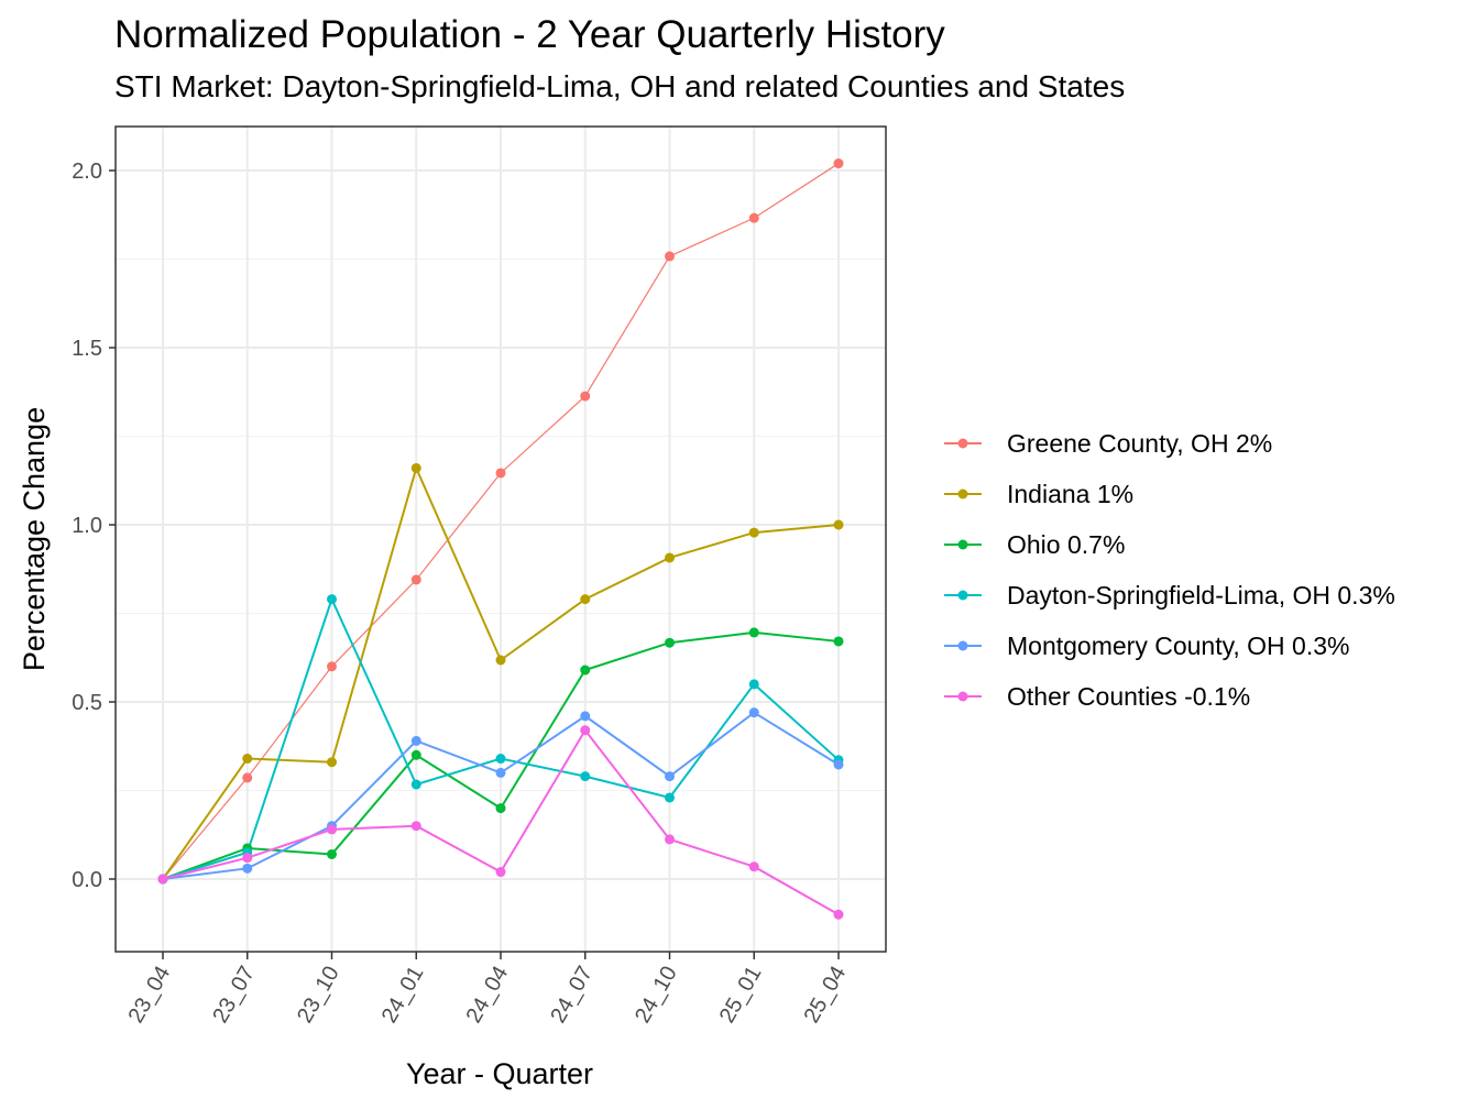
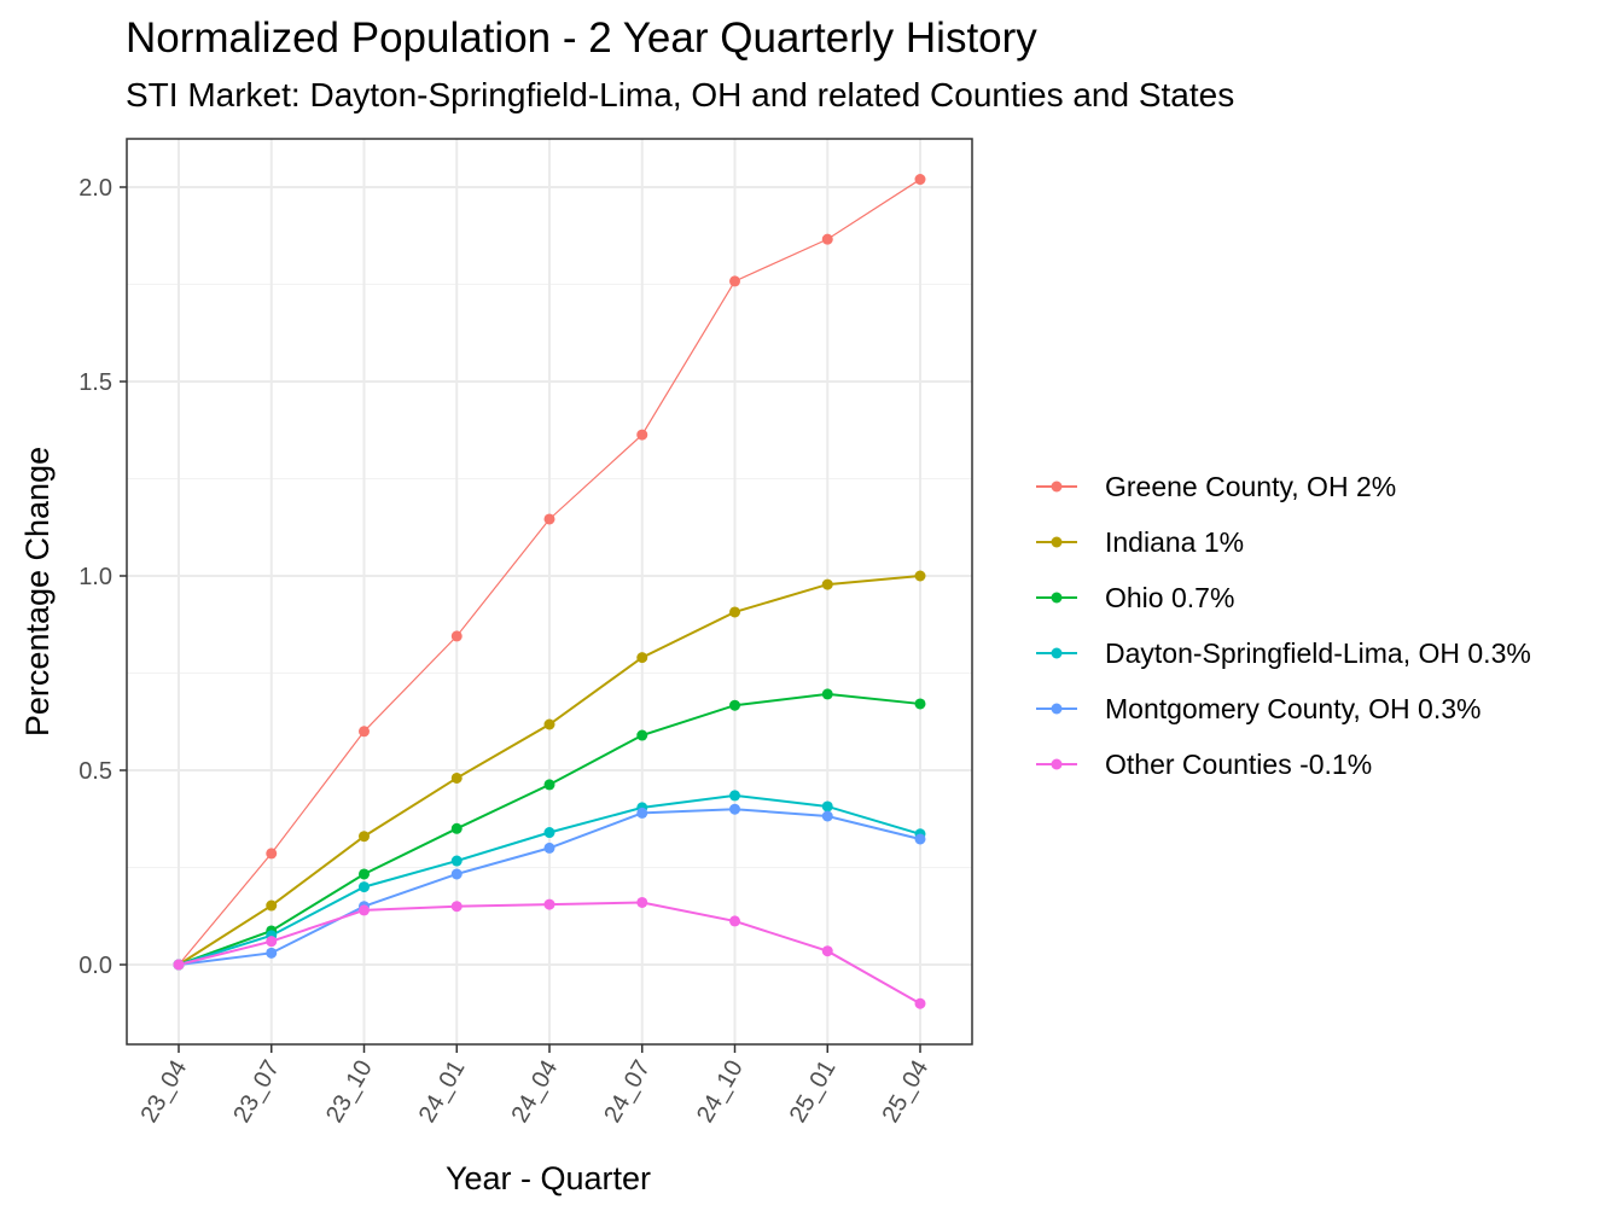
Indiana 1%/23_07: 0.34 -> 0.15
Ohio 0.7%/23_10: 0.07 -> 0.23
Dayton-Springfield-Lima, OH 0.3%/23_10: 0.79 -> 0.20
Indiana 1%/24_01: 1.16 -> 0.48
Montgomery County, OH 0.3%/24_01: 0.39 -> 0.23
Ohio 0.7%/24_04: 0.20 -> 0.46
Other Counties -0.1%/24_04: 0.02 -> 0.15
Dayton-Springfield-Lima, OH 0.3%/24_07: 0.29 -> 0.40
Montgomery County, OH 0.3%/24_07: 0.46 -> 0.39
Other Counties -0.1%/24_07: 0.42 -> 0.16
Dayton-Springfield-Lima, OH 0.3%/24_10: 0.23 -> 0.43
Montgomery County, OH 0.3%/24_10: 0.29 -> 0.40
Dayton-Springfield-Lima, OH 0.3%/25_01: 0.55 -> 0.41
Montgomery County, OH 0.3%/25_01: 0.47 -> 0.38
